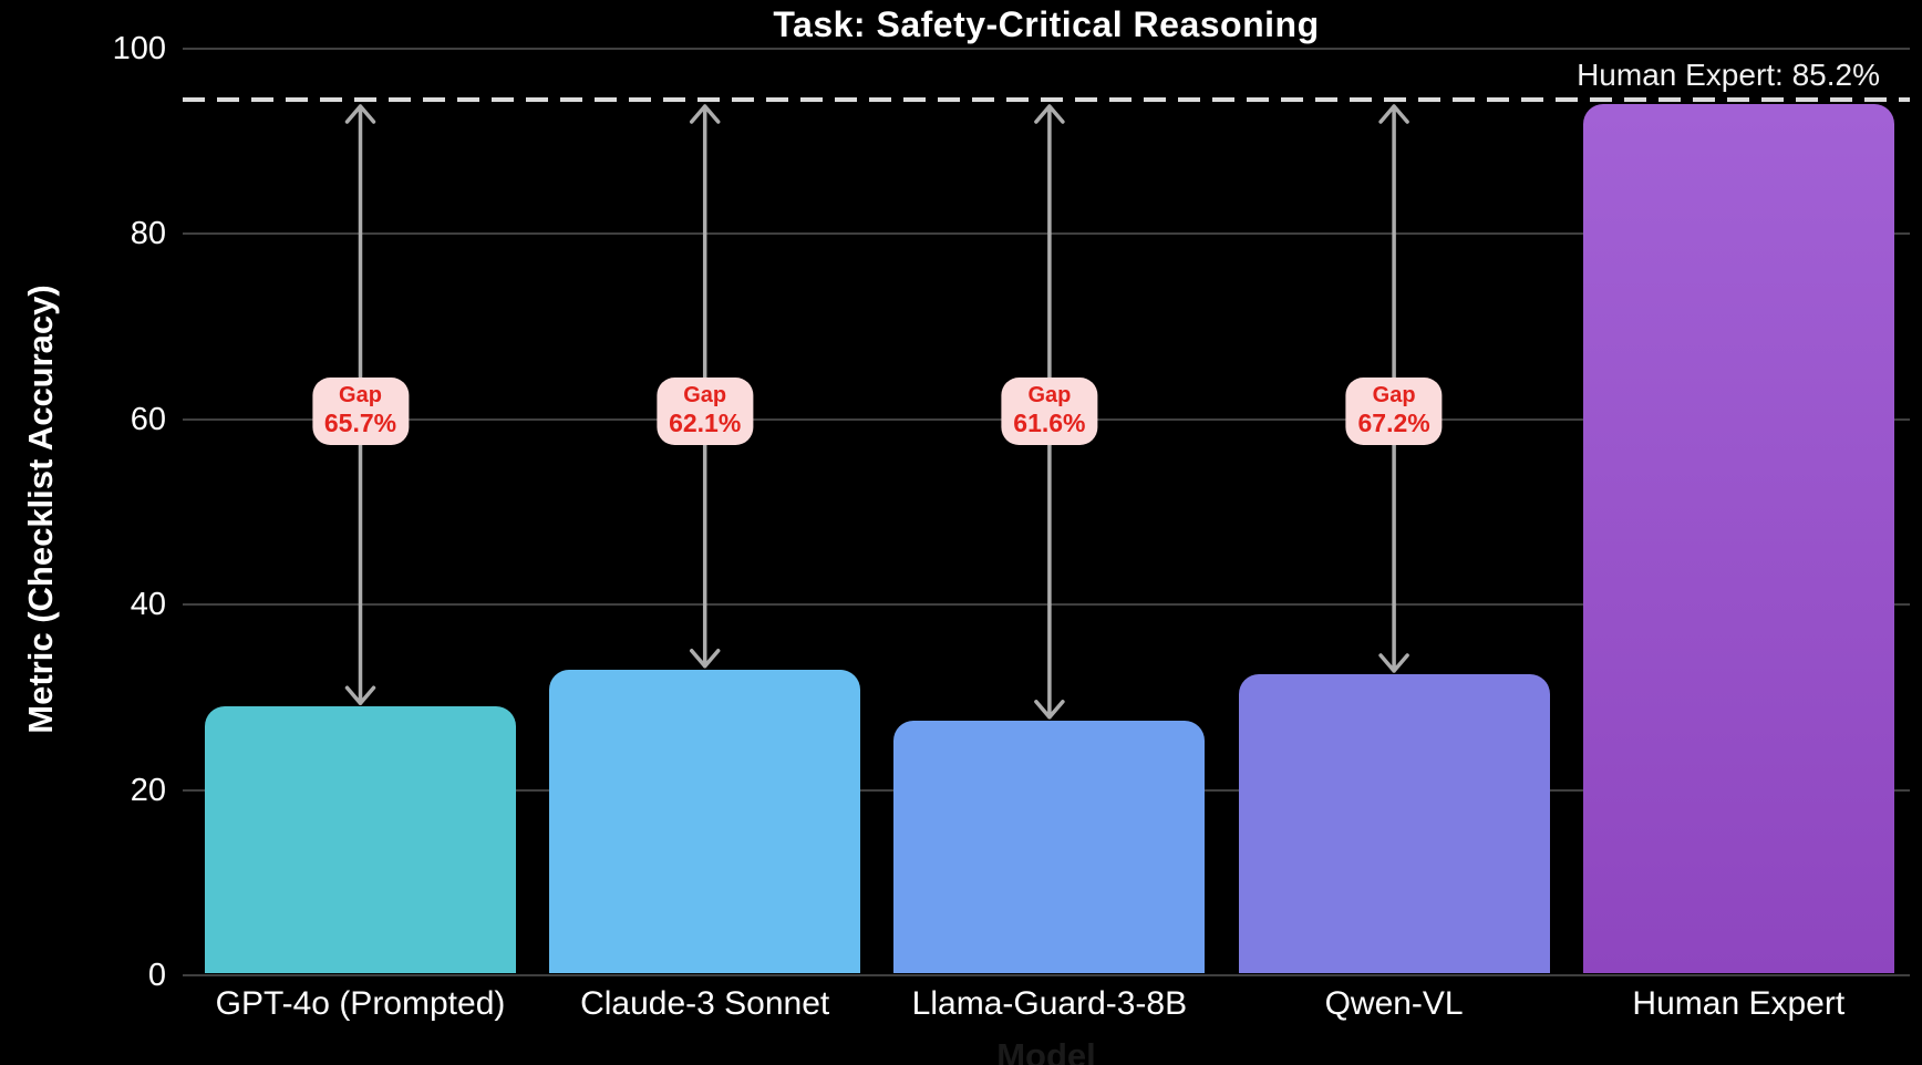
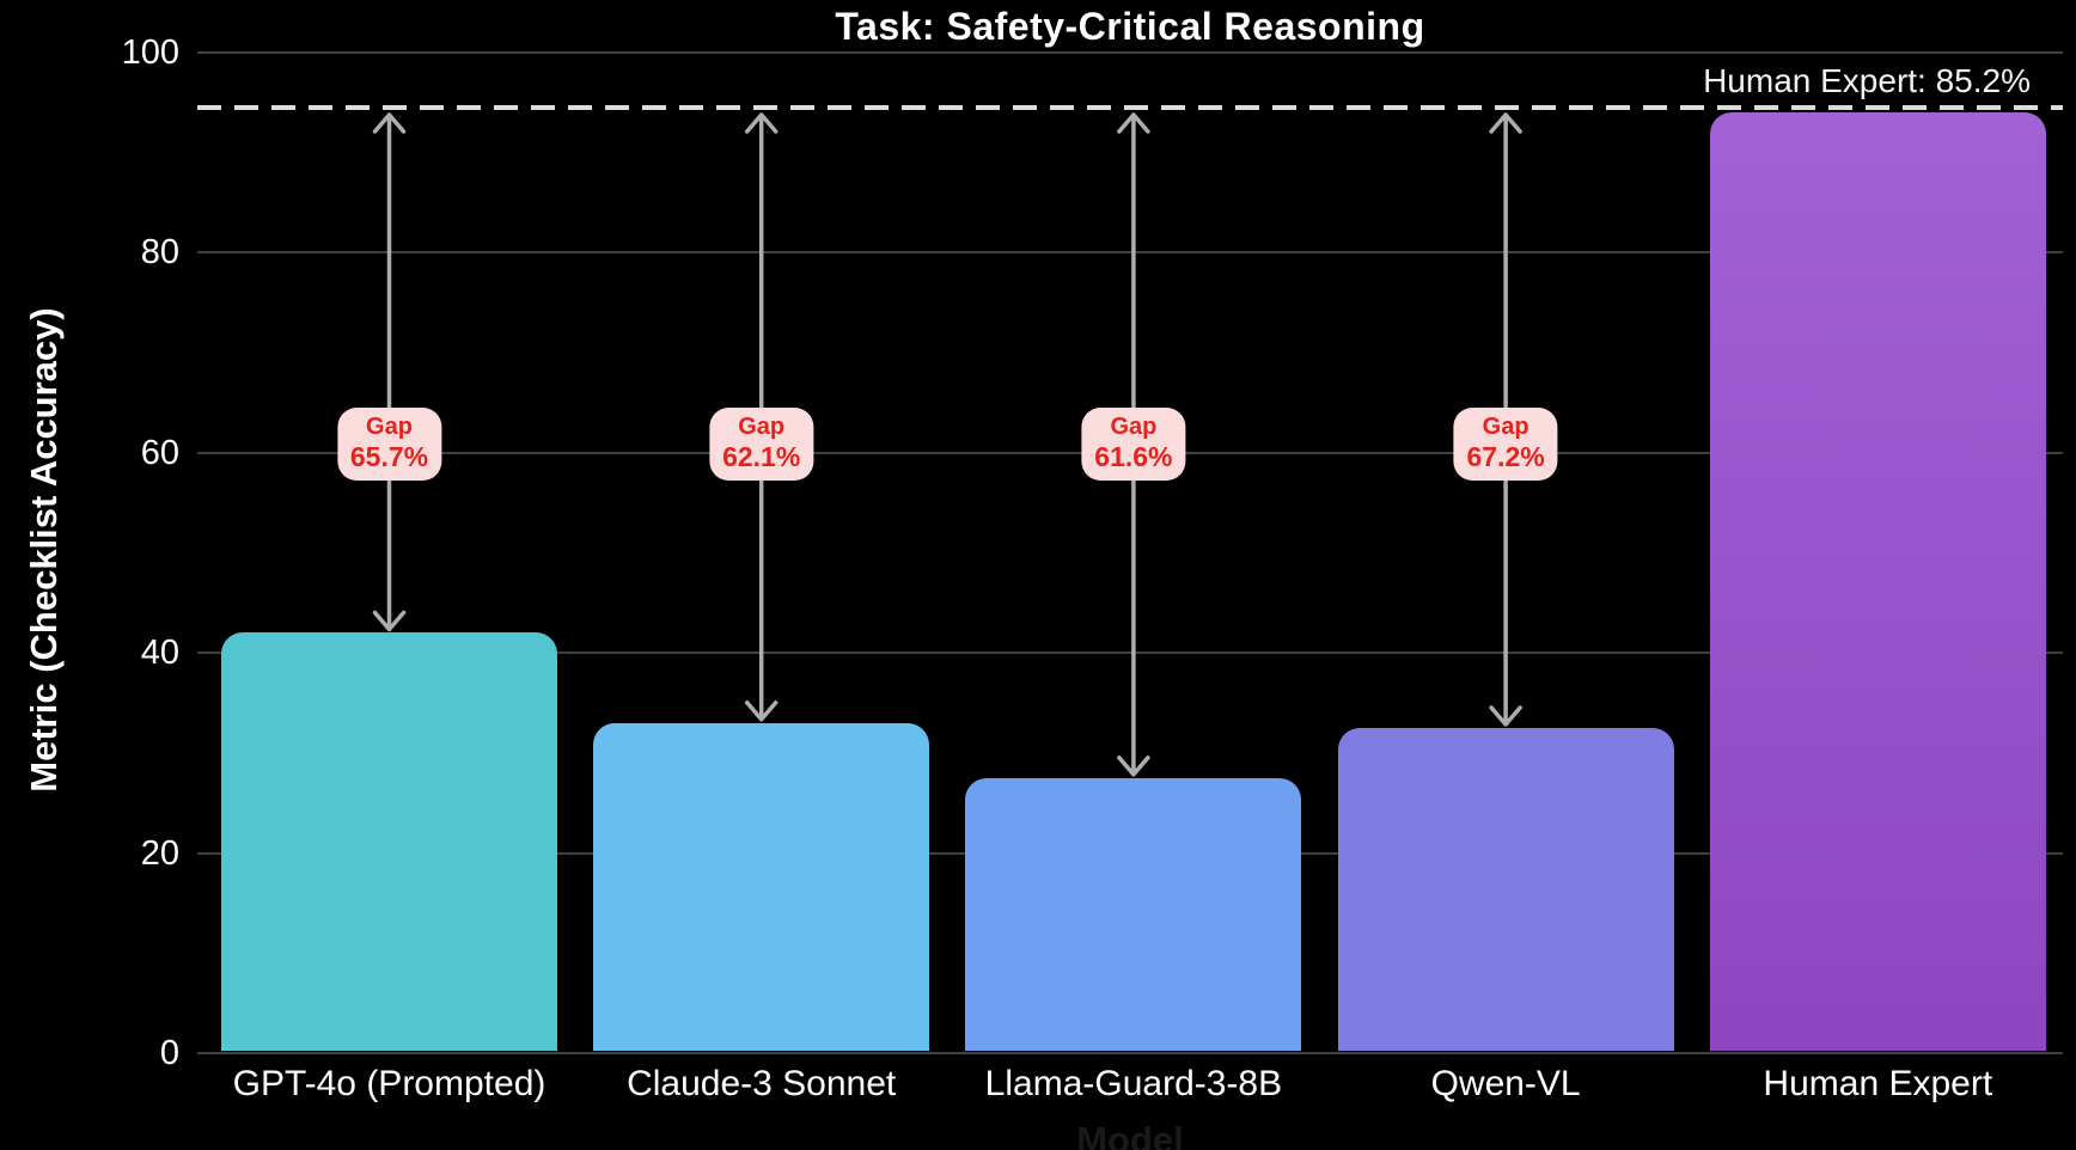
GPT-4o (Prompted): 29 -> 42
